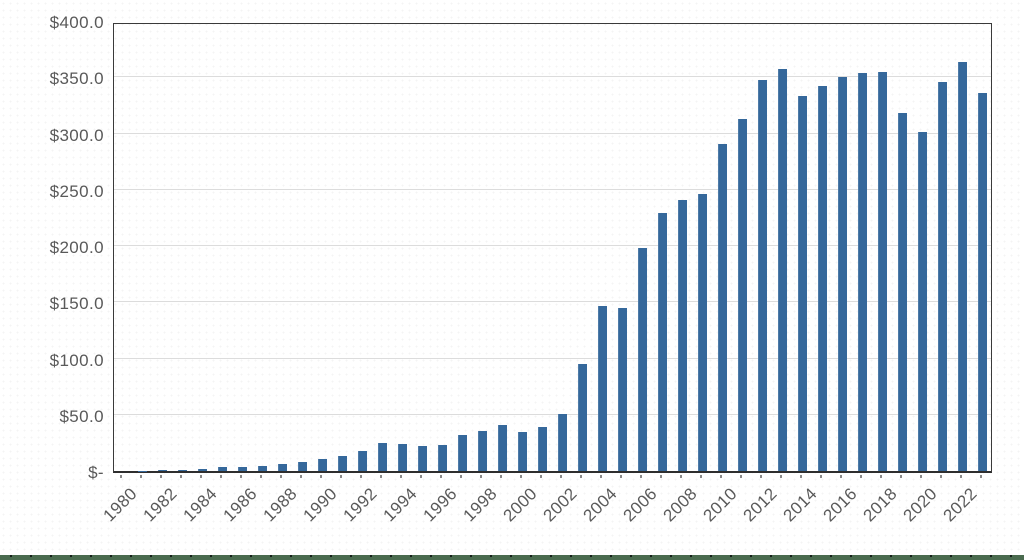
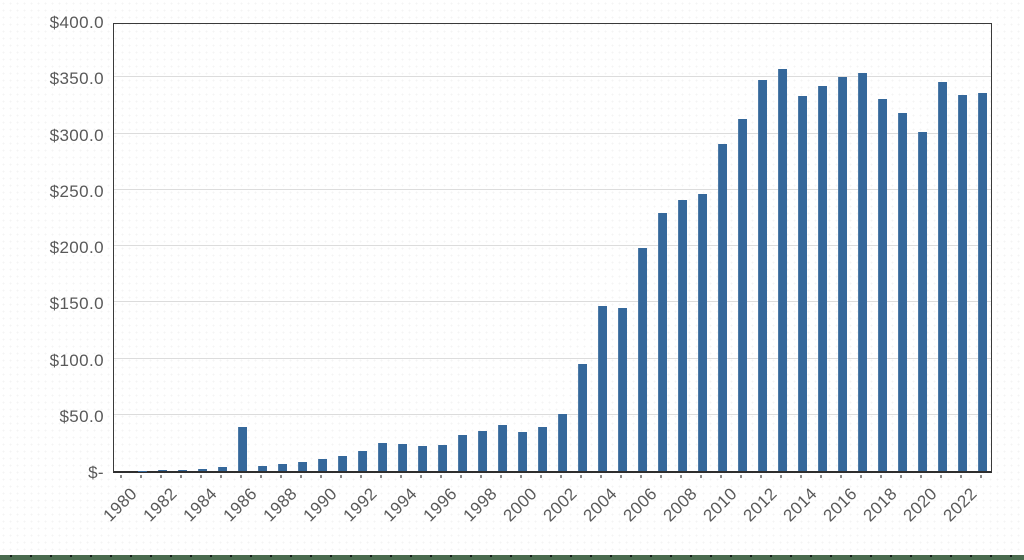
1986: $4 -> $39
2018: $355 -> $331
2022: $364 -> $334
